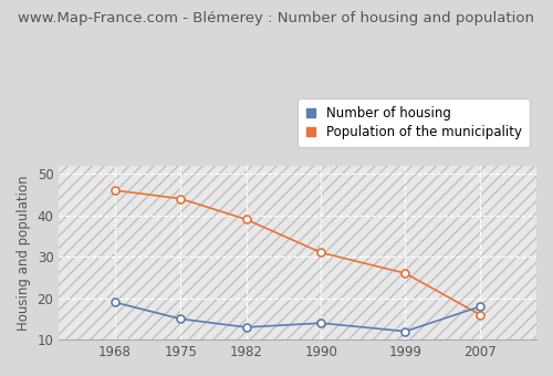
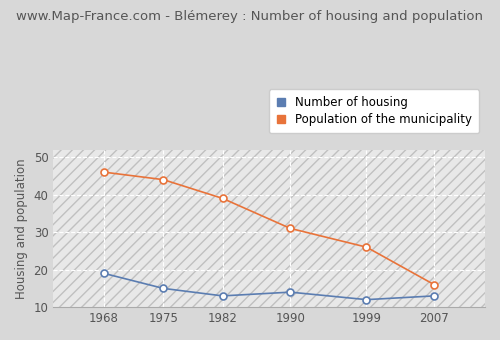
Number of housing/2007: 18 -> 13
